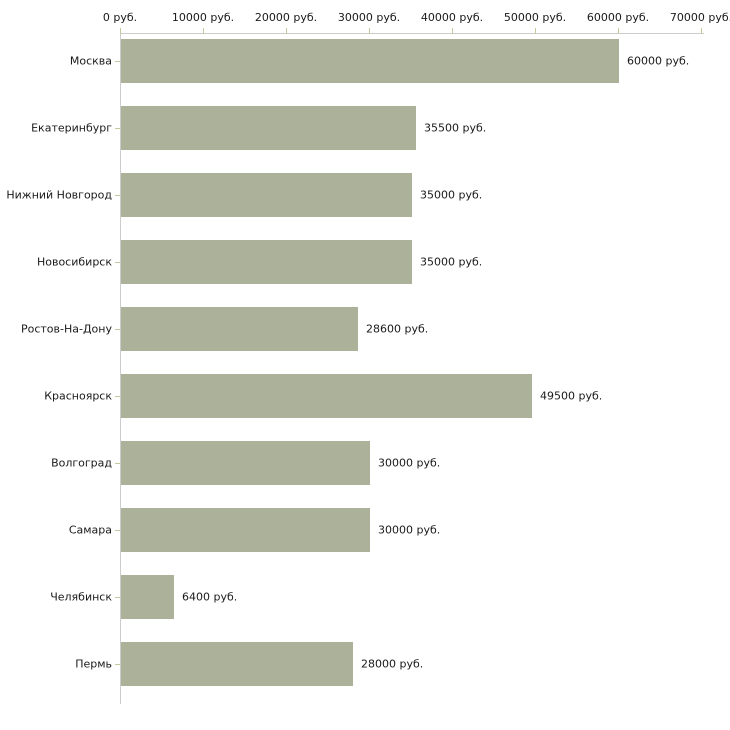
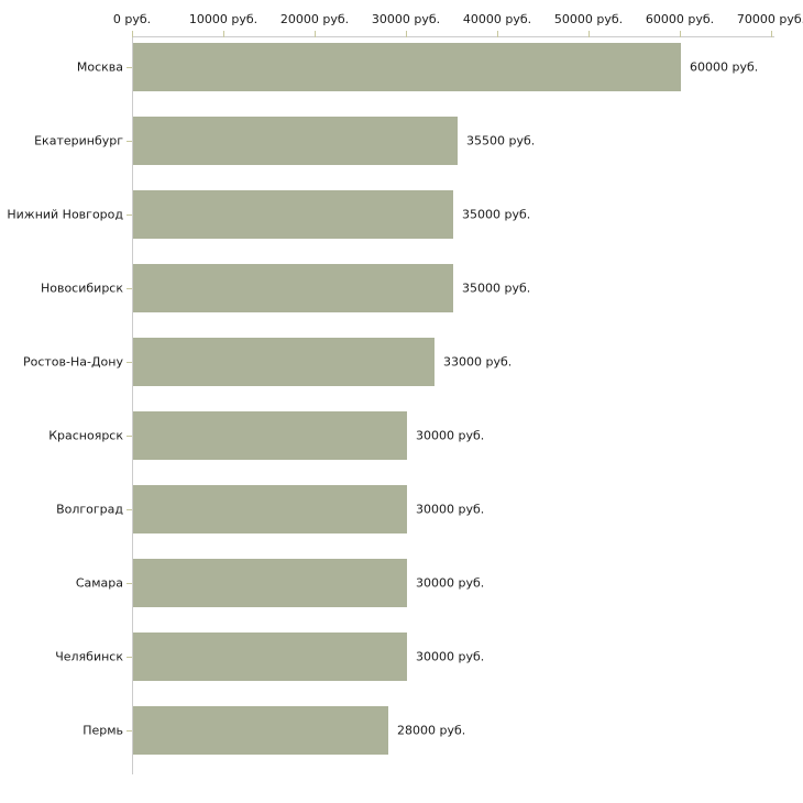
Ростов-На-Дону: 28600 -> 33000
Красноярск: 49500 -> 30000
Челябинск: 6400 -> 30000
